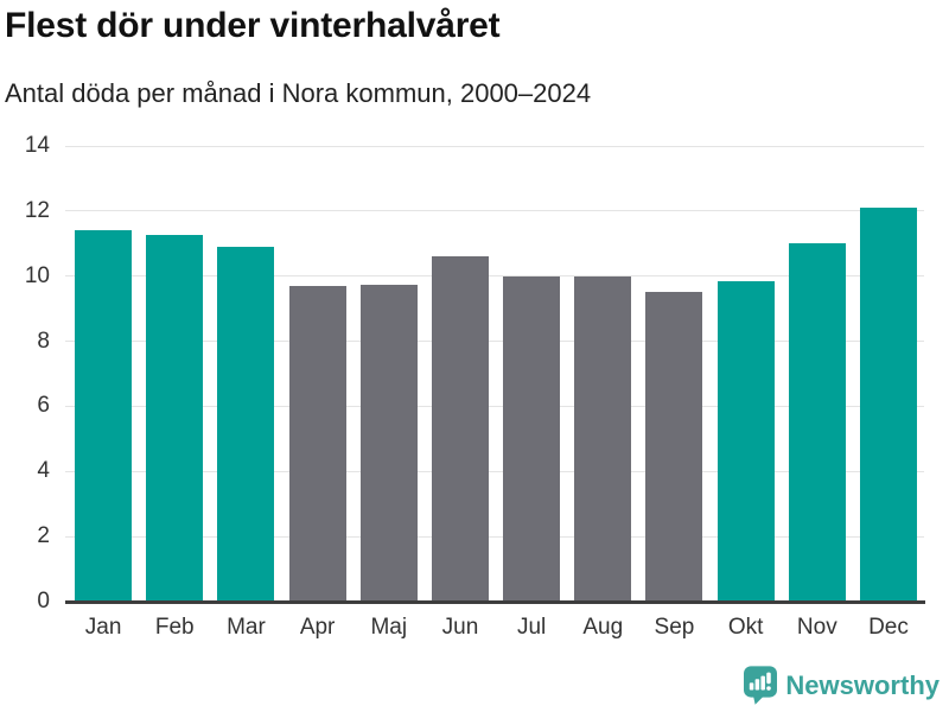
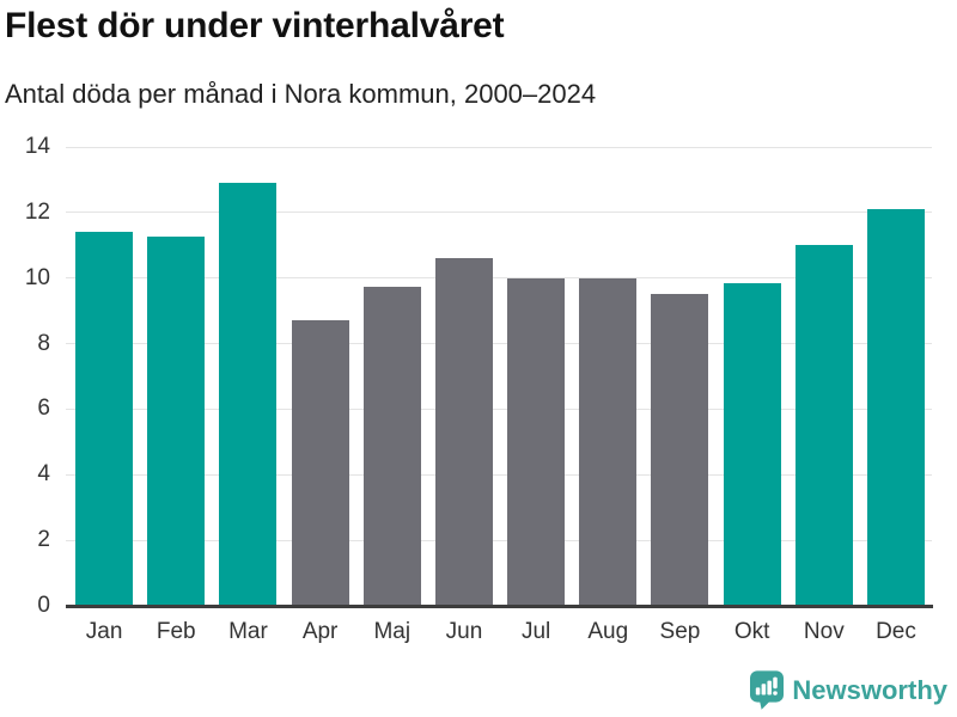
Mar: 10.9 -> 12.9
Apr: 9.7 -> 8.7
